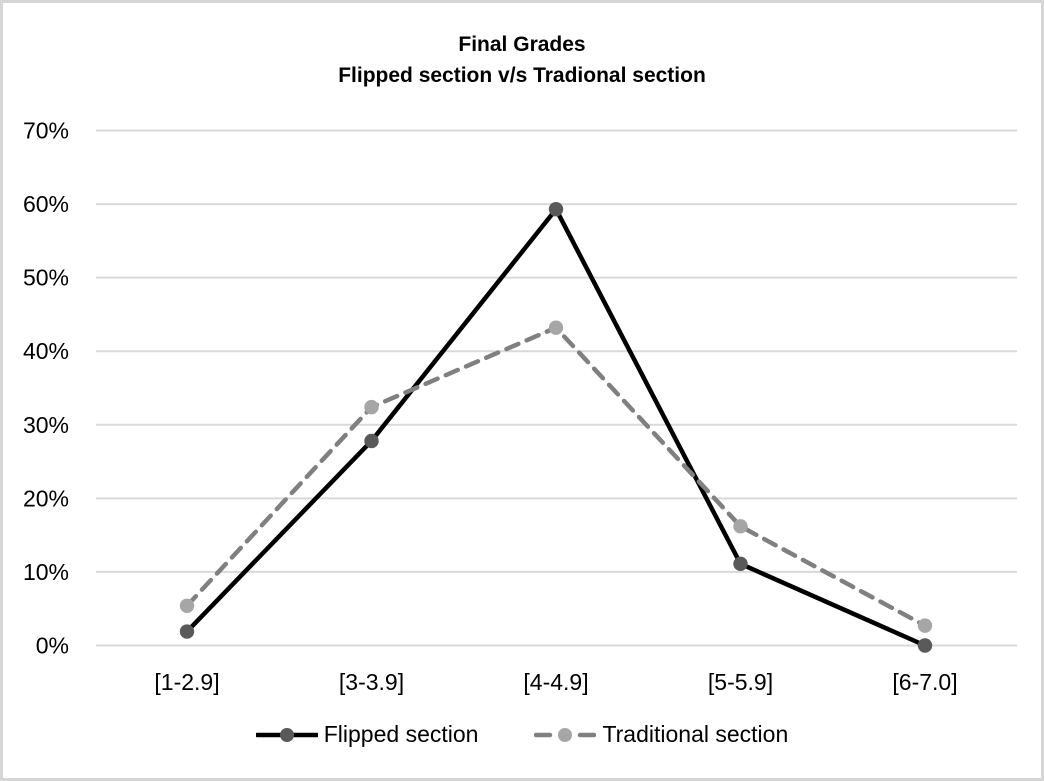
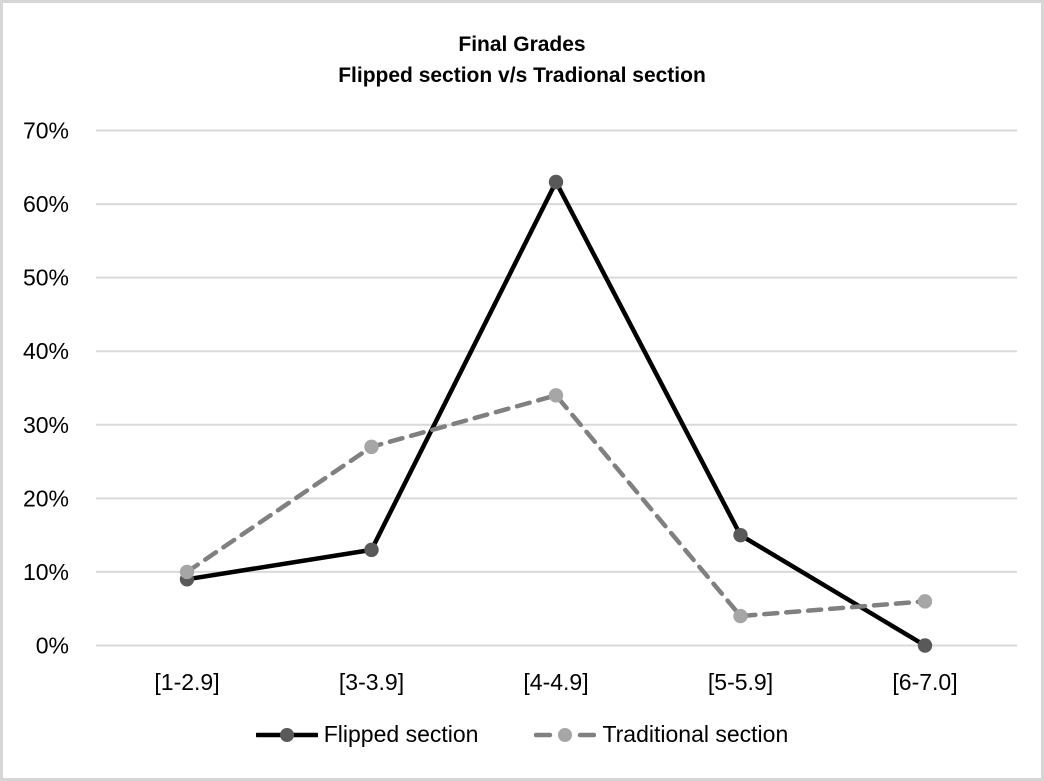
Flipped section/[1-2.9]: 2% -> 9%
Traditional section/[1-2.9]: 5% -> 10%
Flipped section/[3-3.9]: 28% -> 13%
Traditional section/[3-3.9]: 32% -> 27%
Flipped section/[4-4.9]: 59% -> 63%
Traditional section/[4-4.9]: 43% -> 34%
Flipped section/[5-5.9]: 11% -> 15%
Traditional section/[5-5.9]: 16% -> 4%
Traditional section/[6-7.0]: 3% -> 6%
